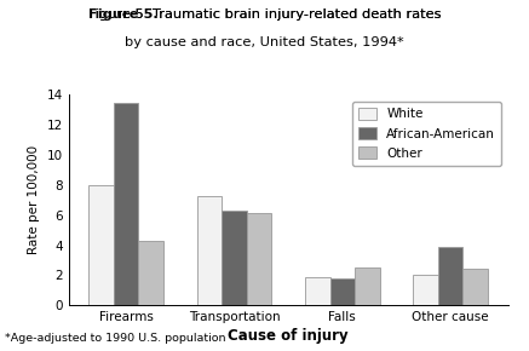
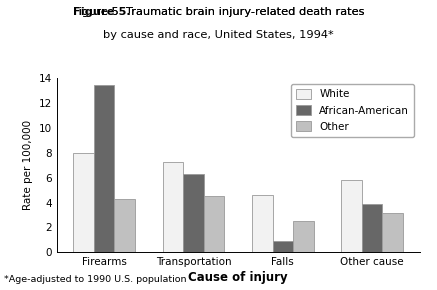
Other/Transportation: 6.1 -> 4.5
White/Falls: 1.9 -> 4.6
African-American/Falls: 1.8 -> 0.9
White/Other cause: 2.0 -> 5.8
Other/Other cause: 2.4 -> 3.2
